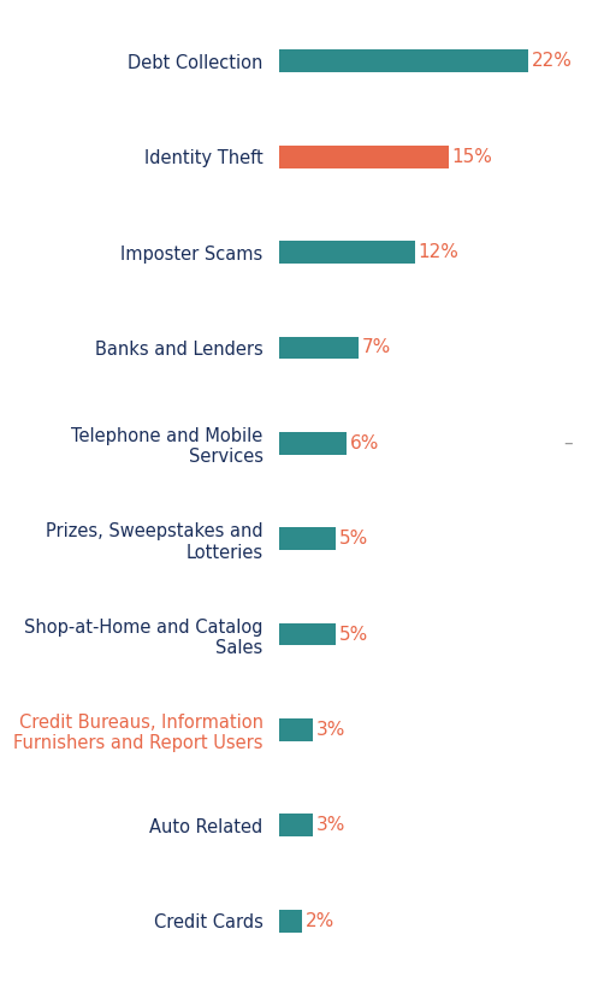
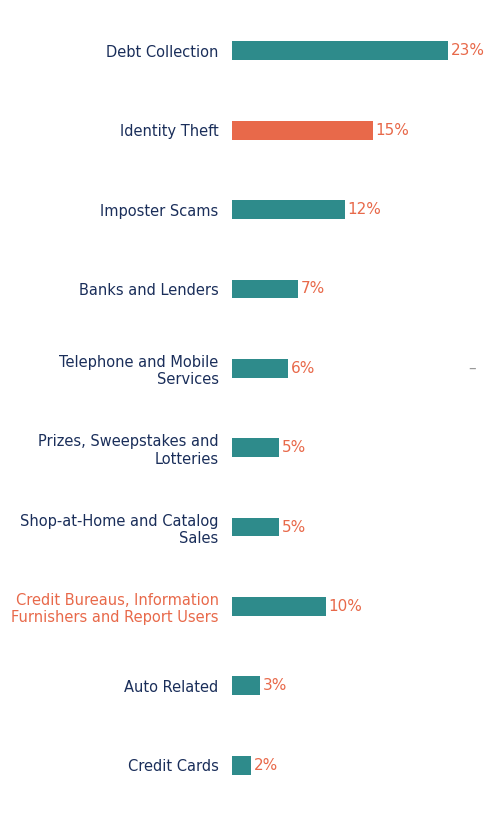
Debt Collection: 22% -> 23%
Credit Bureaus, Information Furnishers and Report Users: 3% -> 10%
